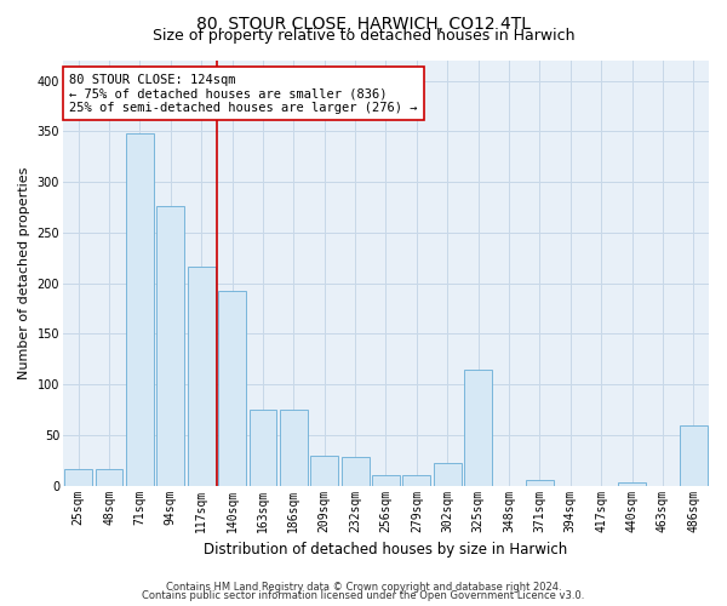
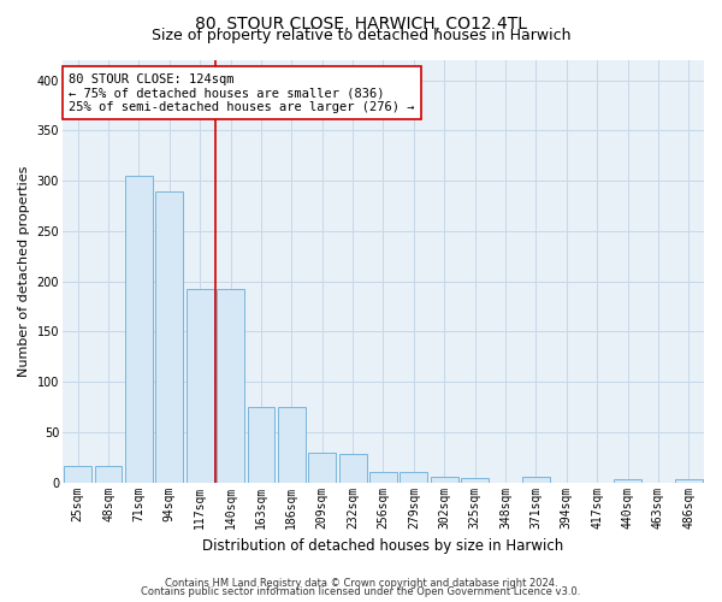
71sqm: 348 -> 305
94sqm: 276 -> 290
117sqm: 216 -> 192
302sqm: 22 -> 5
325sqm: 114 -> 4
486sqm: 60 -> 3
